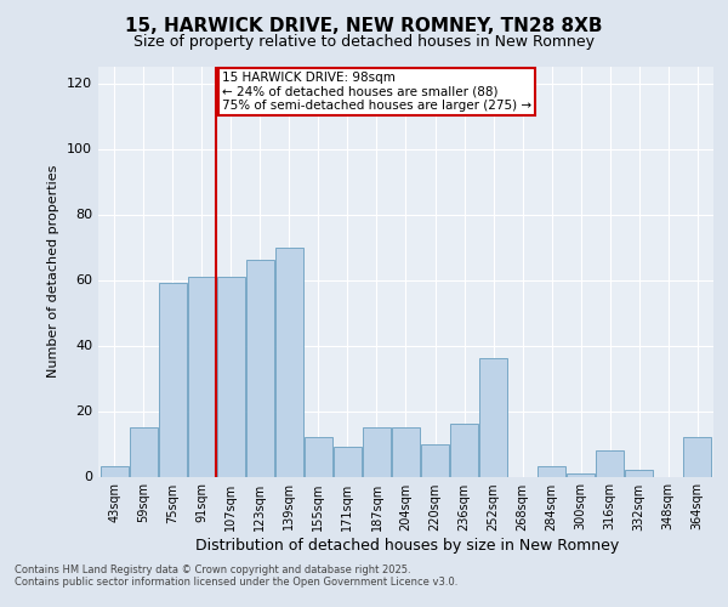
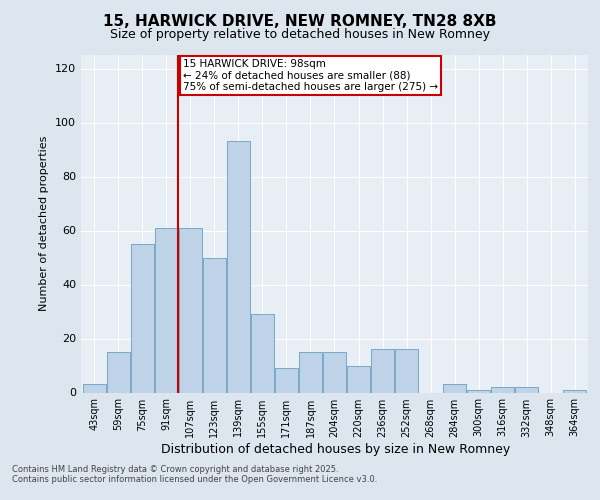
75sqm: 59 -> 55
123sqm: 66 -> 50
139sqm: 70 -> 93
155sqm: 12 -> 29
252sqm: 36 -> 16
316sqm: 8 -> 2
364sqm: 12 -> 1
